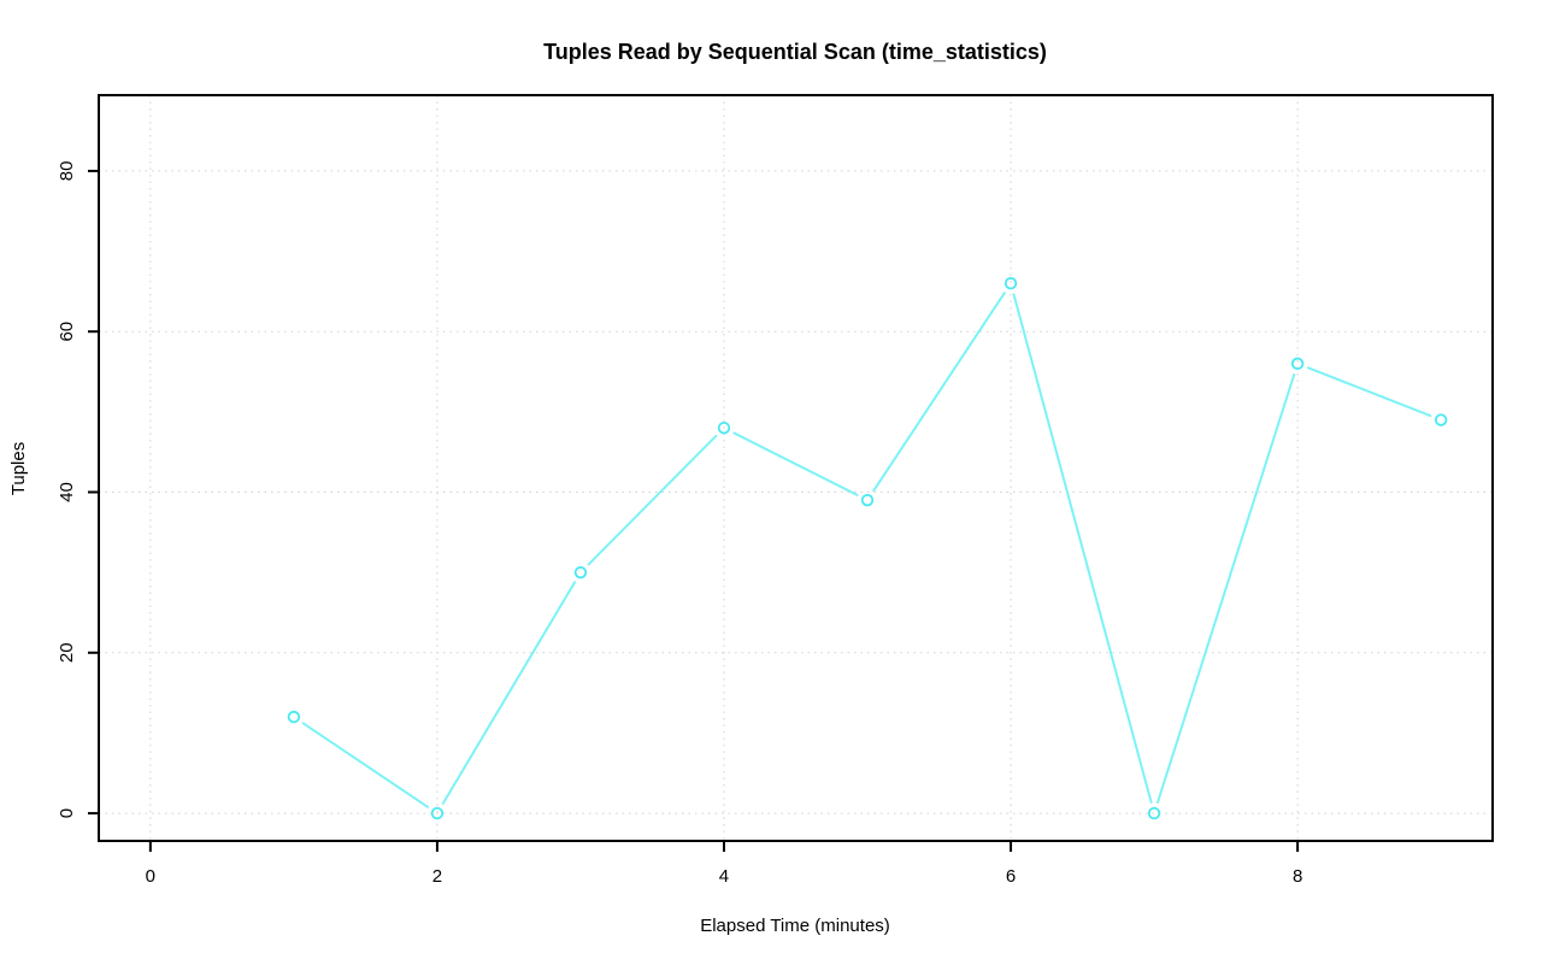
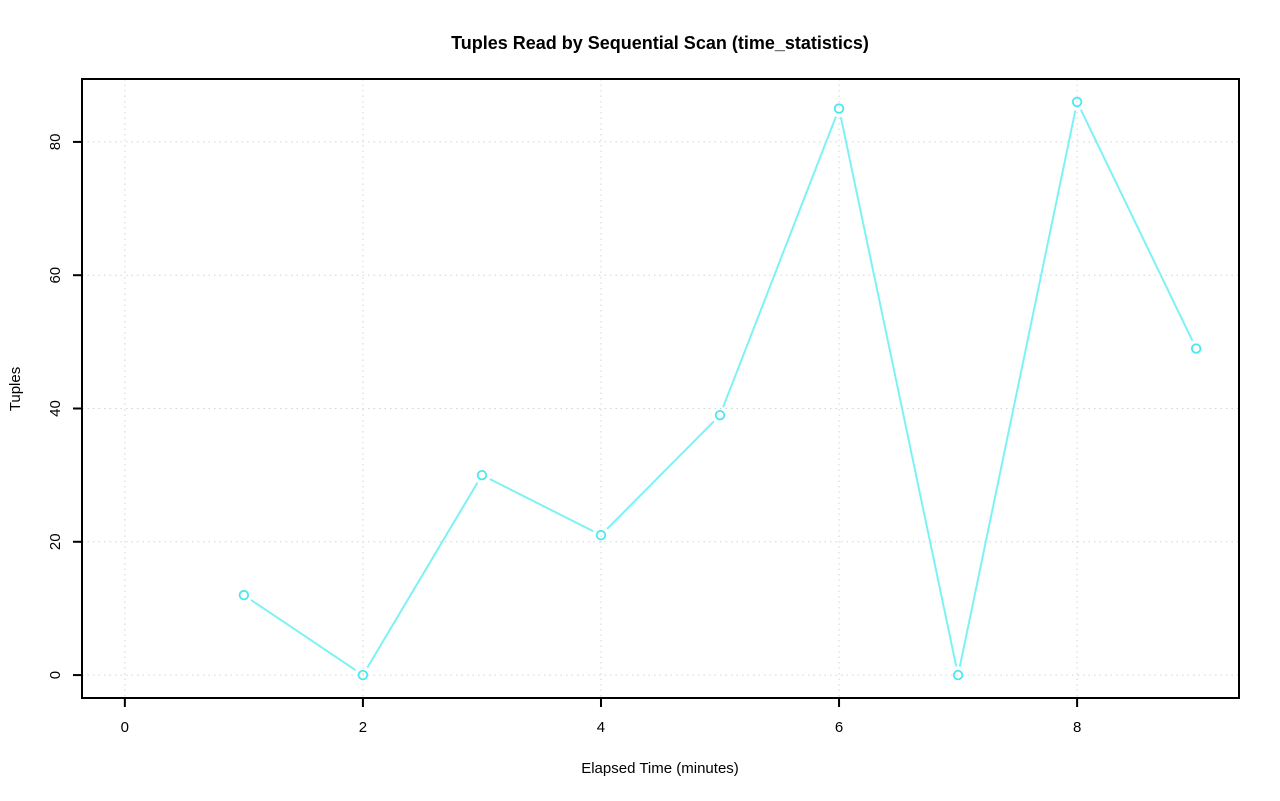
4: 48 -> 21
6: 66 -> 85
8: 56 -> 86
